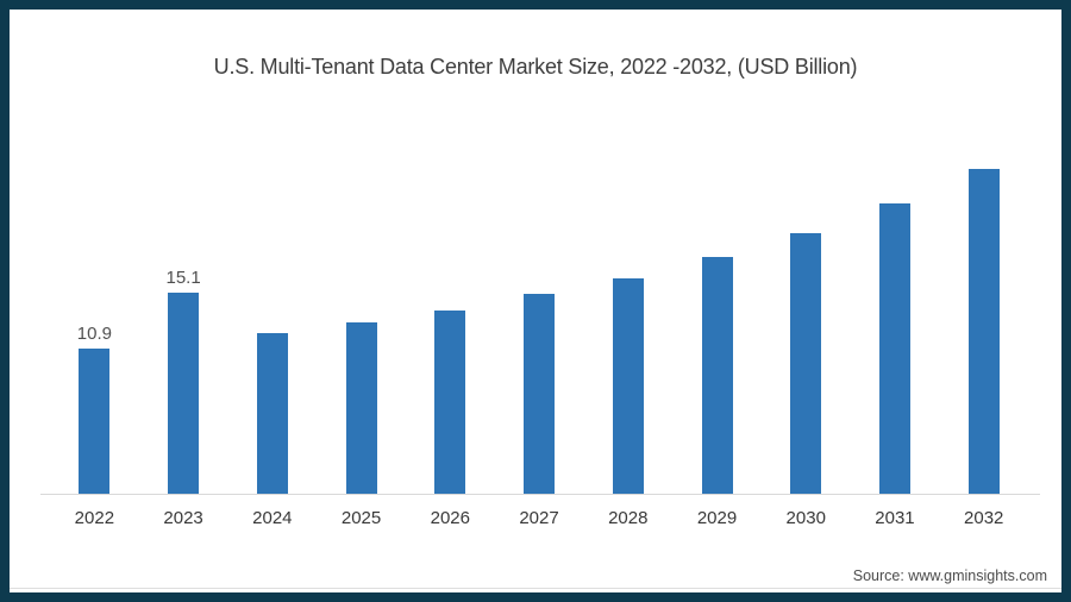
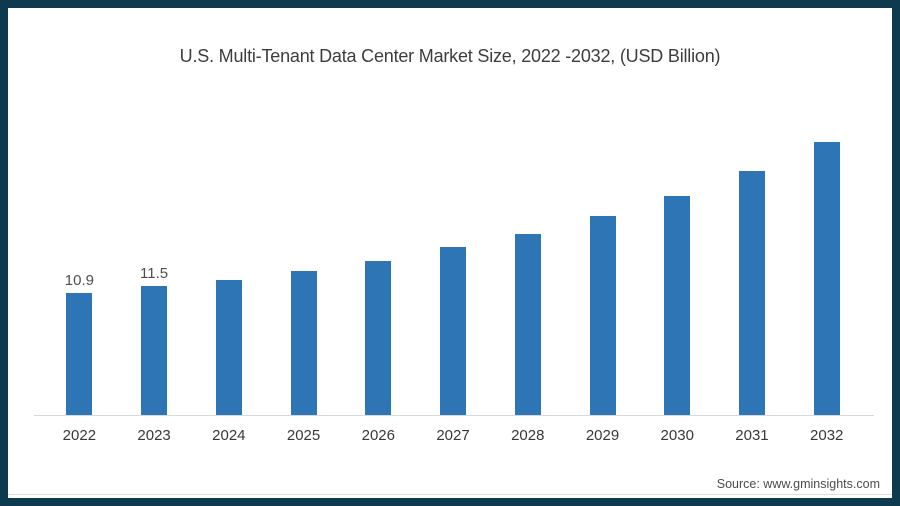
2023: 15.1 -> 11.5
